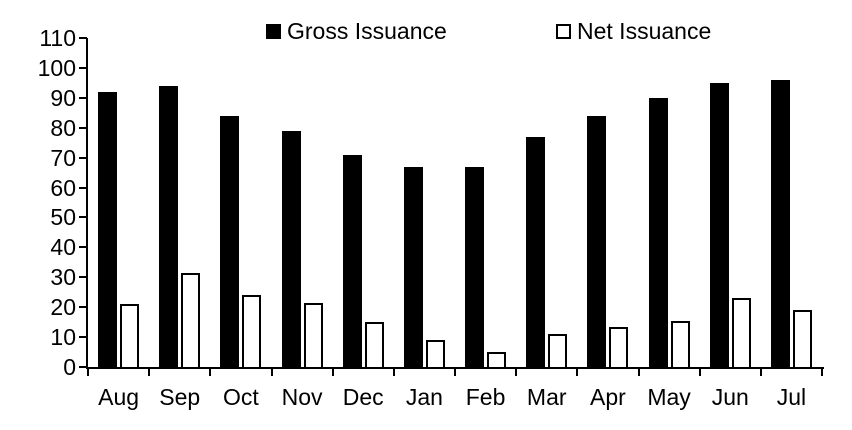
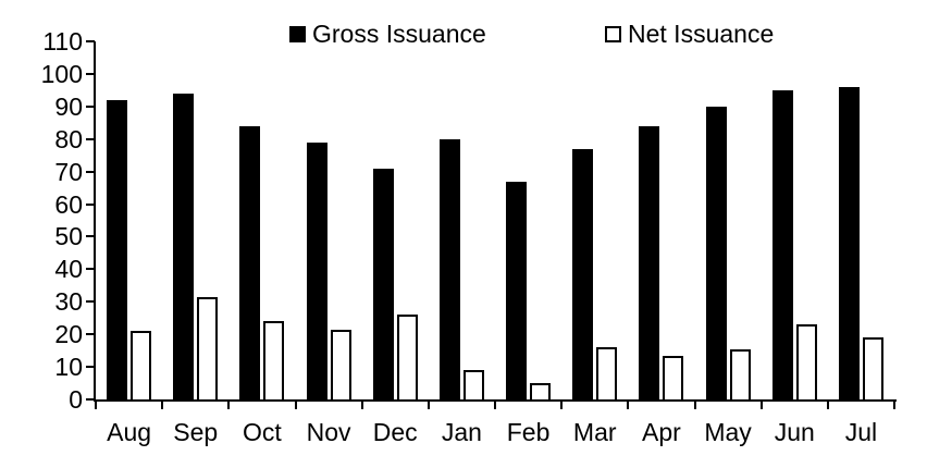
Net Issuance/Dec: 15 -> 26
Gross Issuance/Jan: 67 -> 80
Net Issuance/Mar: 11 -> 16
